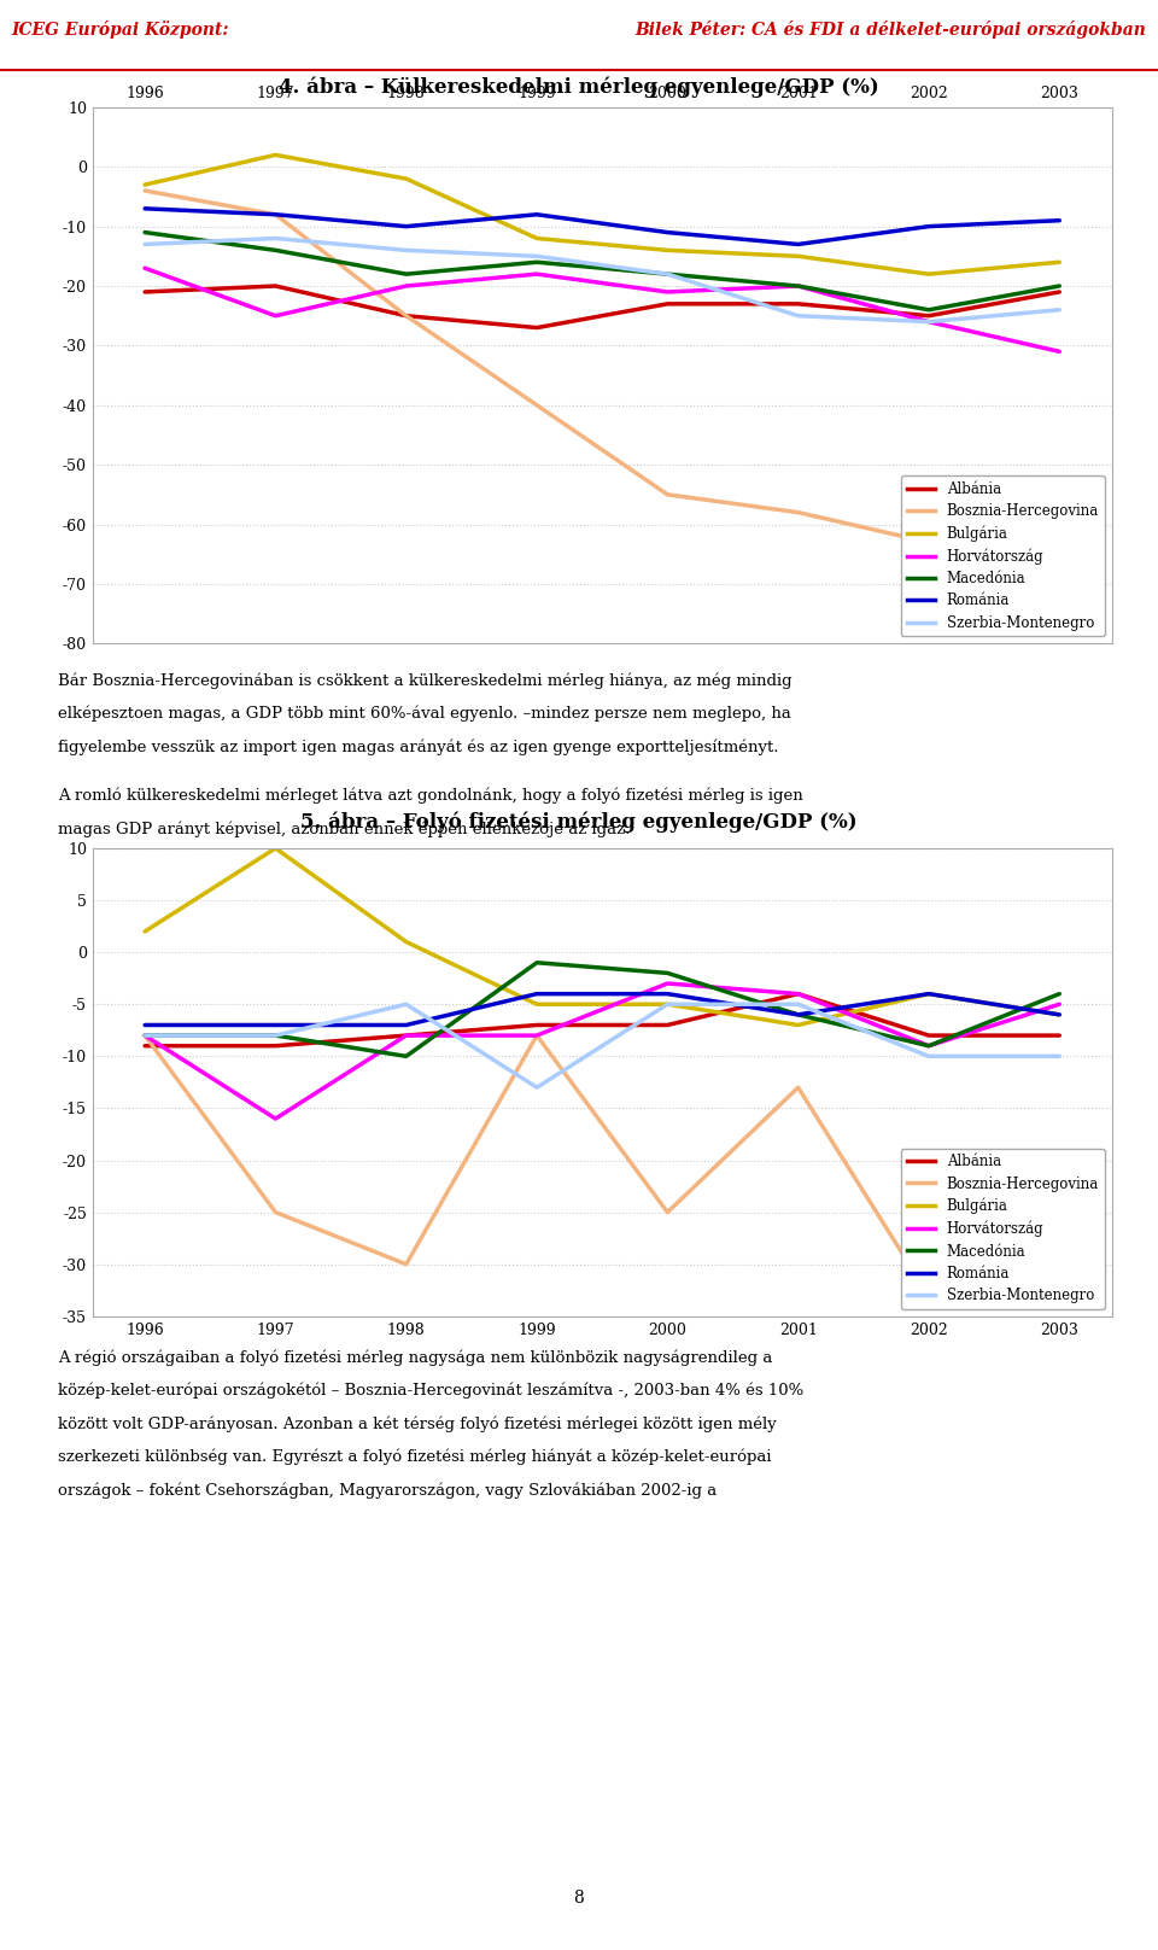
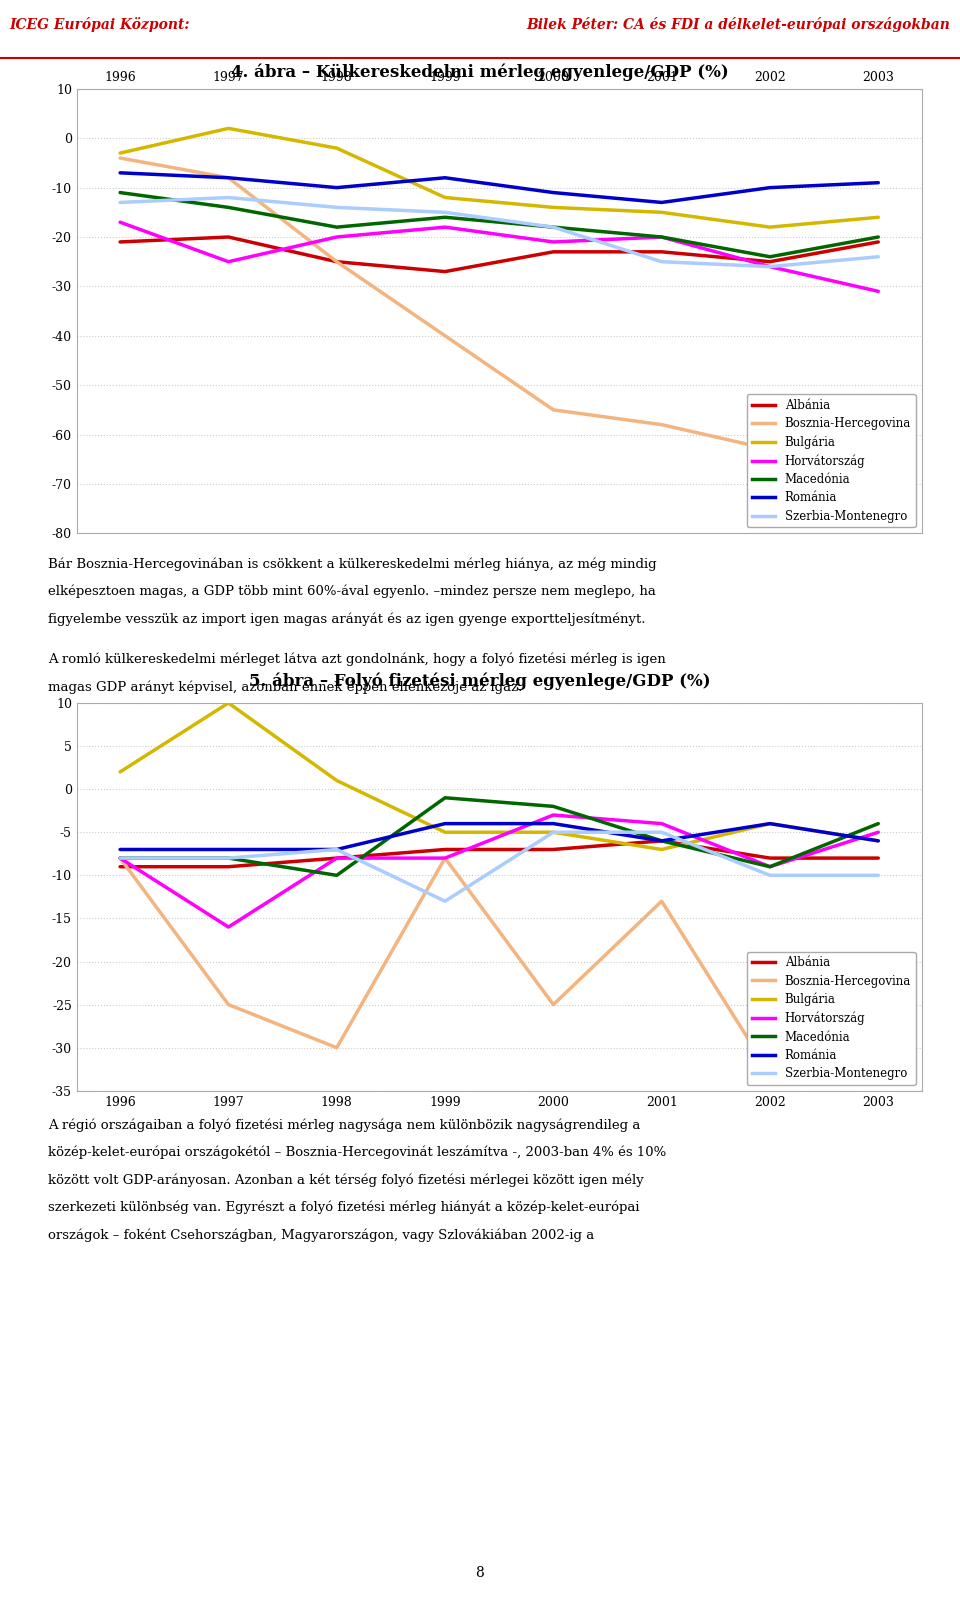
Szerbia-Montenegro/1998: -5 -> -7
Albánia/2001: -4 -> -6
